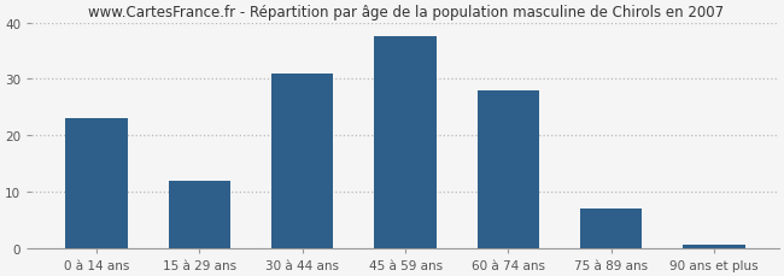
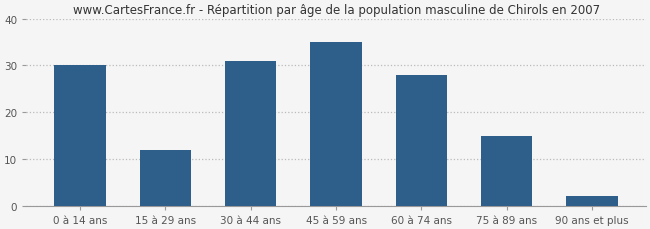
0 à 14 ans: 23.0 -> 30.0
45 à 59 ans: 37.5 -> 35.0
75 à 89 ans: 7.0 -> 15.0
90 ans et plus: 0.5 -> 2.0
